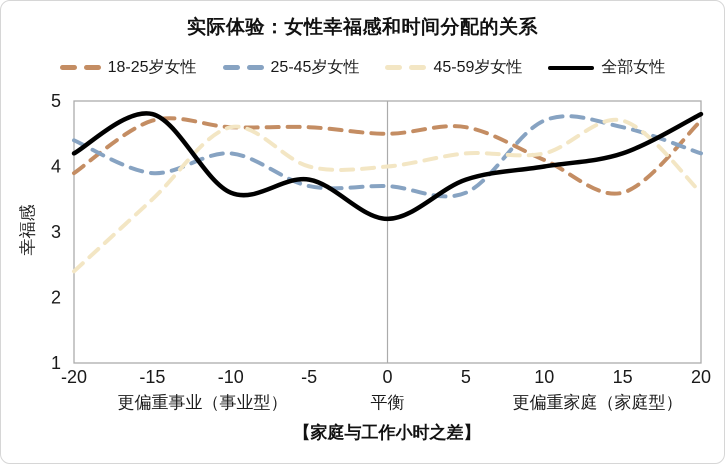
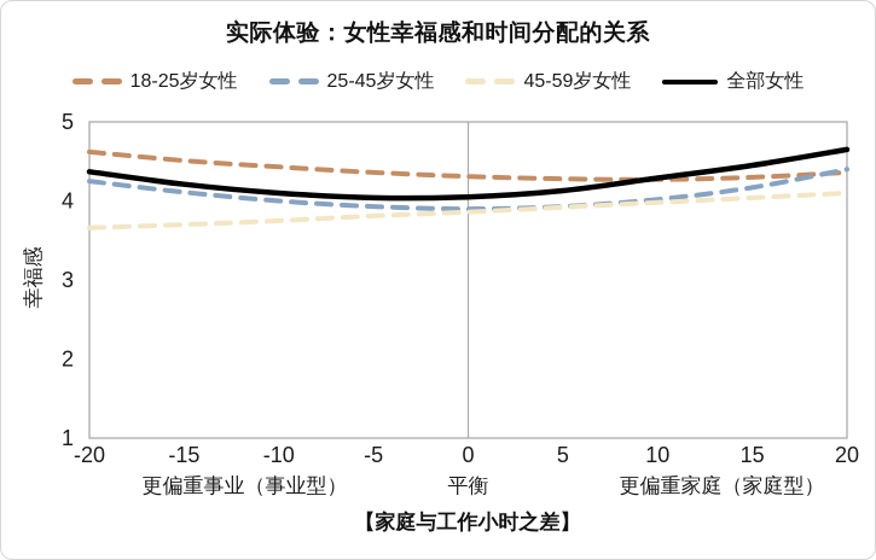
18-25岁女性/-20: 3.9 -> 4.6
25-45岁女性/-20: 4.4 -> 4.2
45-59岁女性/-20: 2.4 -> 3.7
全部女性/-20: 4.2 -> 4.4
18-25岁女性/-15: 4.7 -> 4.5
25-45岁女性/-15: 3.9 -> 4.1
45-59岁女性/-15: 3.5 -> 3.7
全部女性/-15: 4.8 -> 4.2
18-25岁女性/-10: 4.6 -> 4.4
25-45岁女性/-10: 4.2 -> 4.0
45-59岁女性/-10: 4.6 -> 3.8
全部女性/-10: 3.6 -> 4.1
18-25岁女性/-5: 4.6 -> 4.4
25-45岁女性/-5: 3.7 -> 3.9
45-59岁女性/-5: 4.0 -> 3.8
全部女性/-5: 3.8 -> 4.0
18-25岁女性/0: 4.5 -> 4.3
25-45岁女性/0: 3.7 -> 3.9
45-59岁女性/0: 4.0 -> 3.9
全部女性/0: 3.2 -> 4.0
18-25岁女性/5: 4.6 -> 4.3
25-45岁女性/5: 3.6 -> 3.9
45-59岁女性/5: 4.2 -> 3.9
全部女性/5: 3.8 -> 4.1
18-25岁女性/10: 4.1 -> 4.3
25-45岁女性/10: 4.7 -> 4.0
45-59岁女性/10: 4.2 -> 4.0
全部女性/10: 4.0 -> 4.3
18-25岁女性/15: 3.6 -> 4.3
25-45岁女性/15: 4.6 -> 4.2
45-59岁女性/15: 4.7 -> 4.0
全部女性/15: 4.2 -> 4.5
18-25岁女性/20: 4.7 -> 4.4
25-45岁女性/20: 4.2 -> 4.4
45-59岁女性/20: 3.6 -> 4.1
全部女性/20: 4.8 -> 4.7
